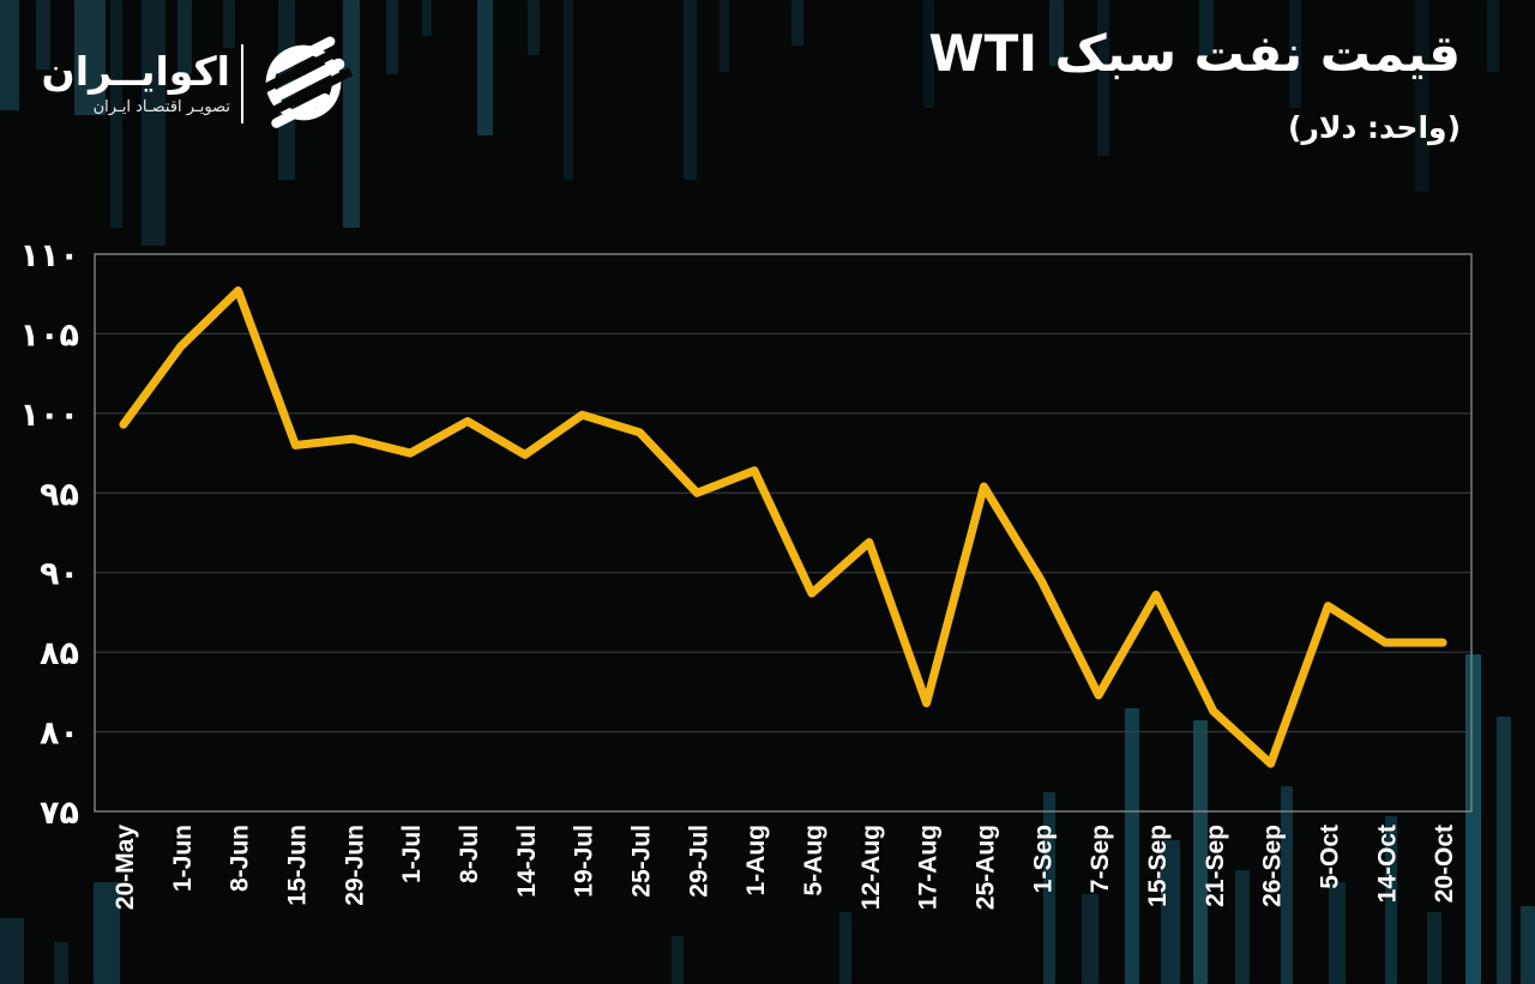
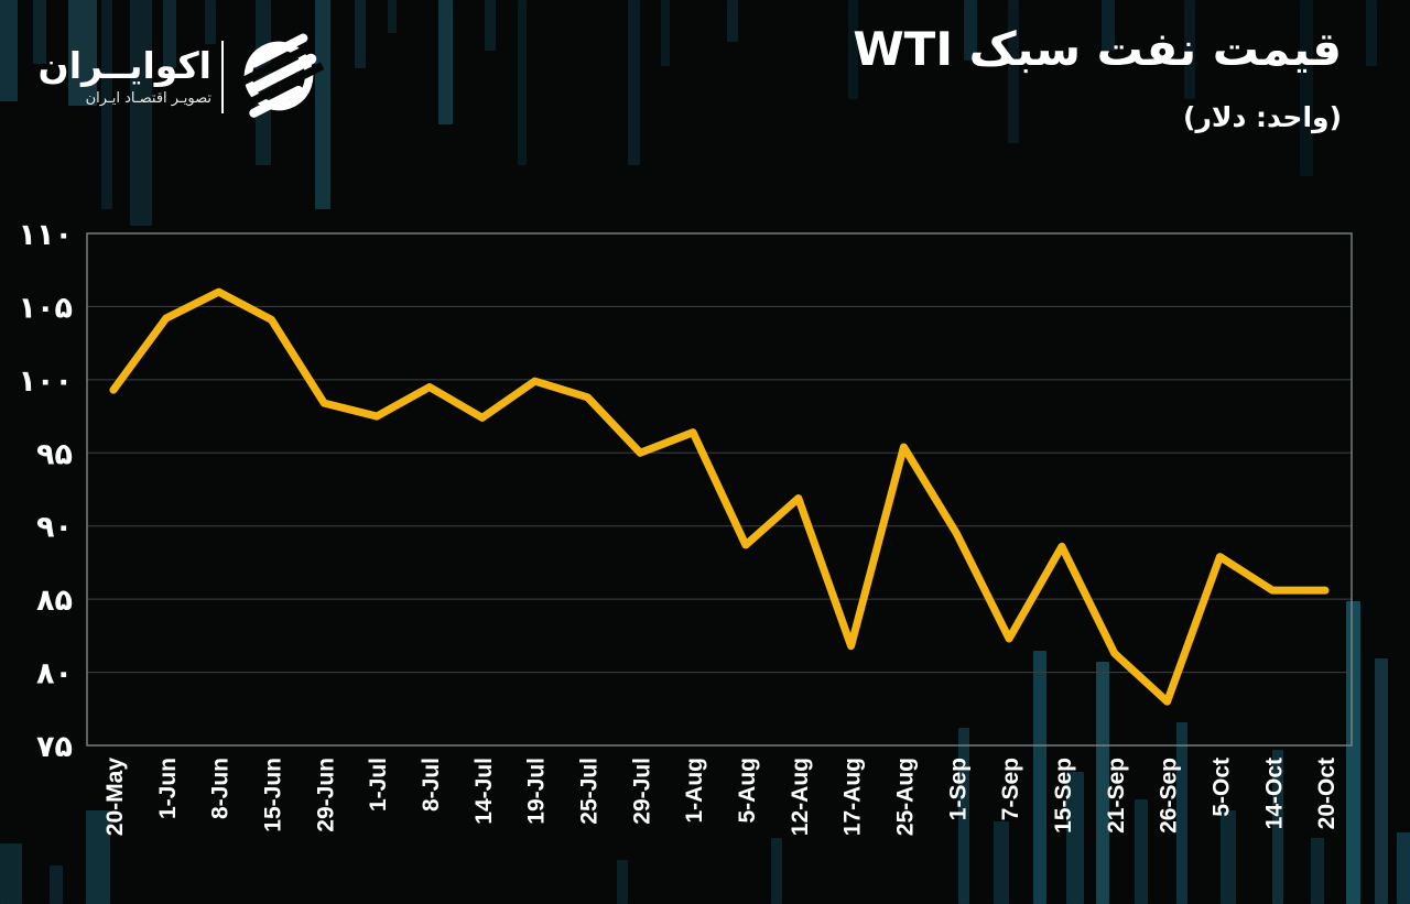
8-Jun: 107.7 -> 106.0
15-Jun: 98.0 -> 104.1
